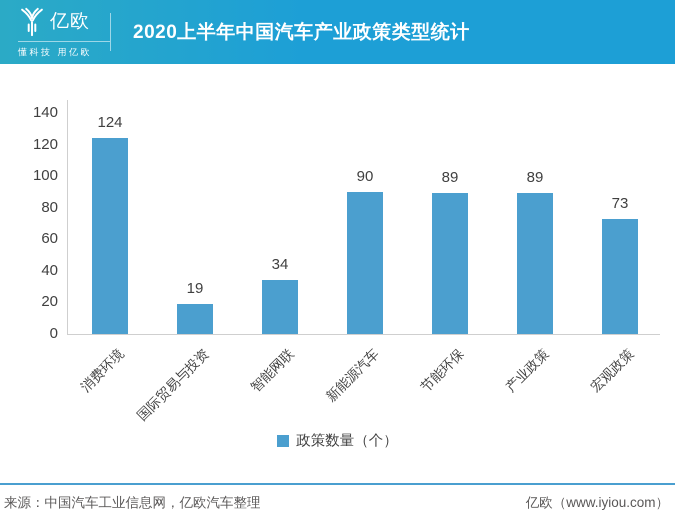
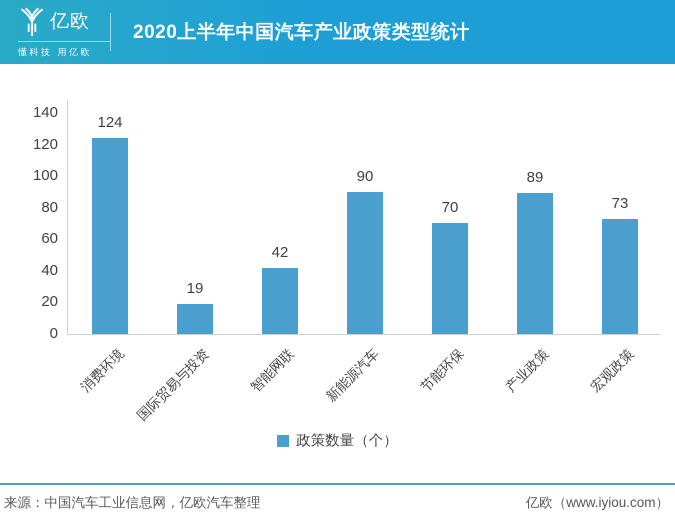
智能网联: 34 -> 42
节能环保: 89 -> 70
